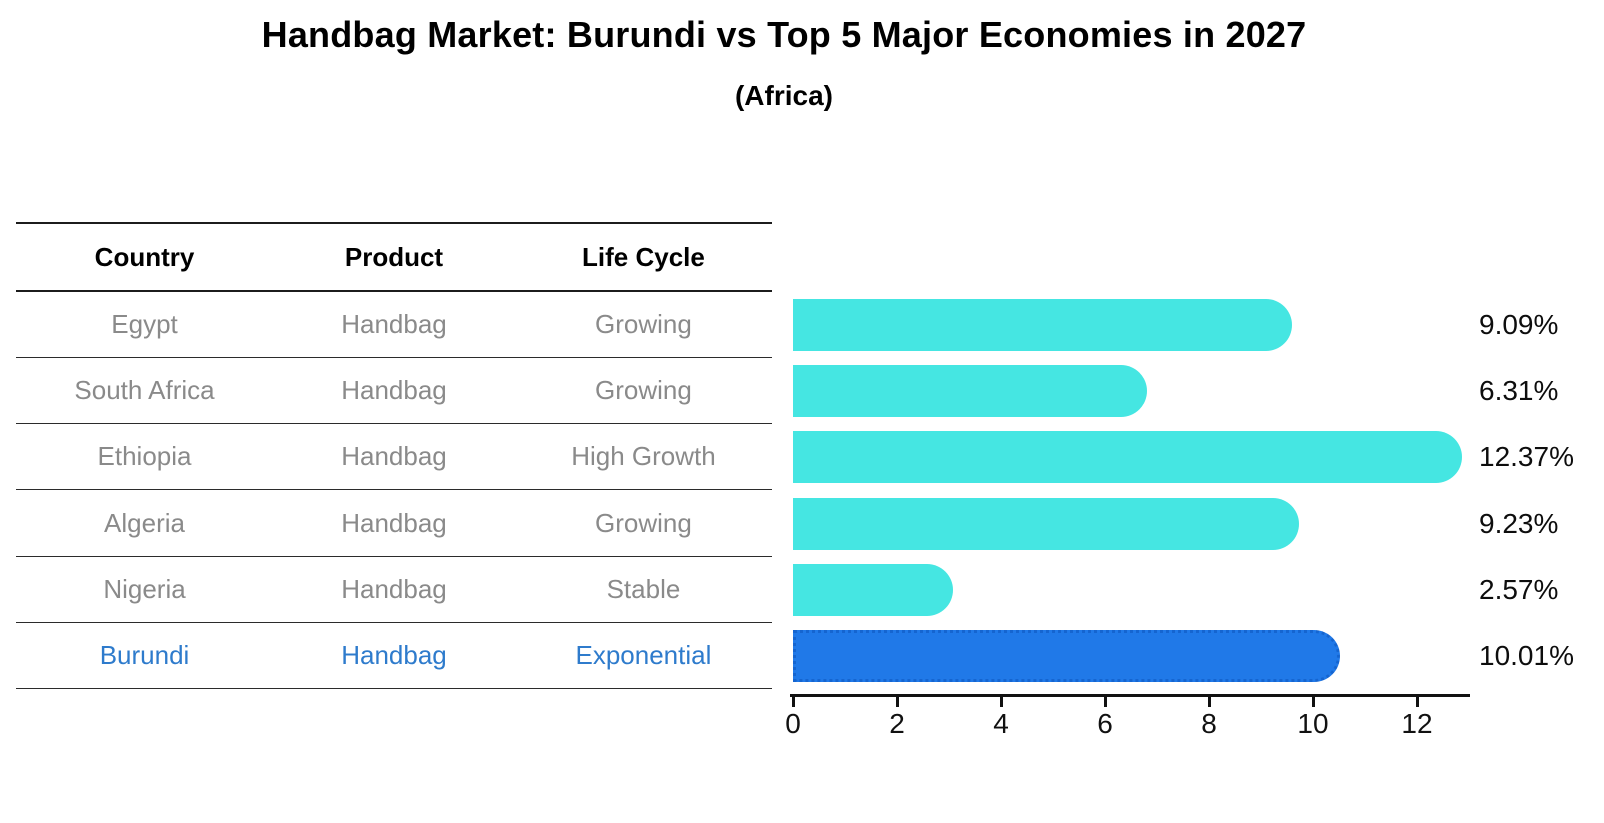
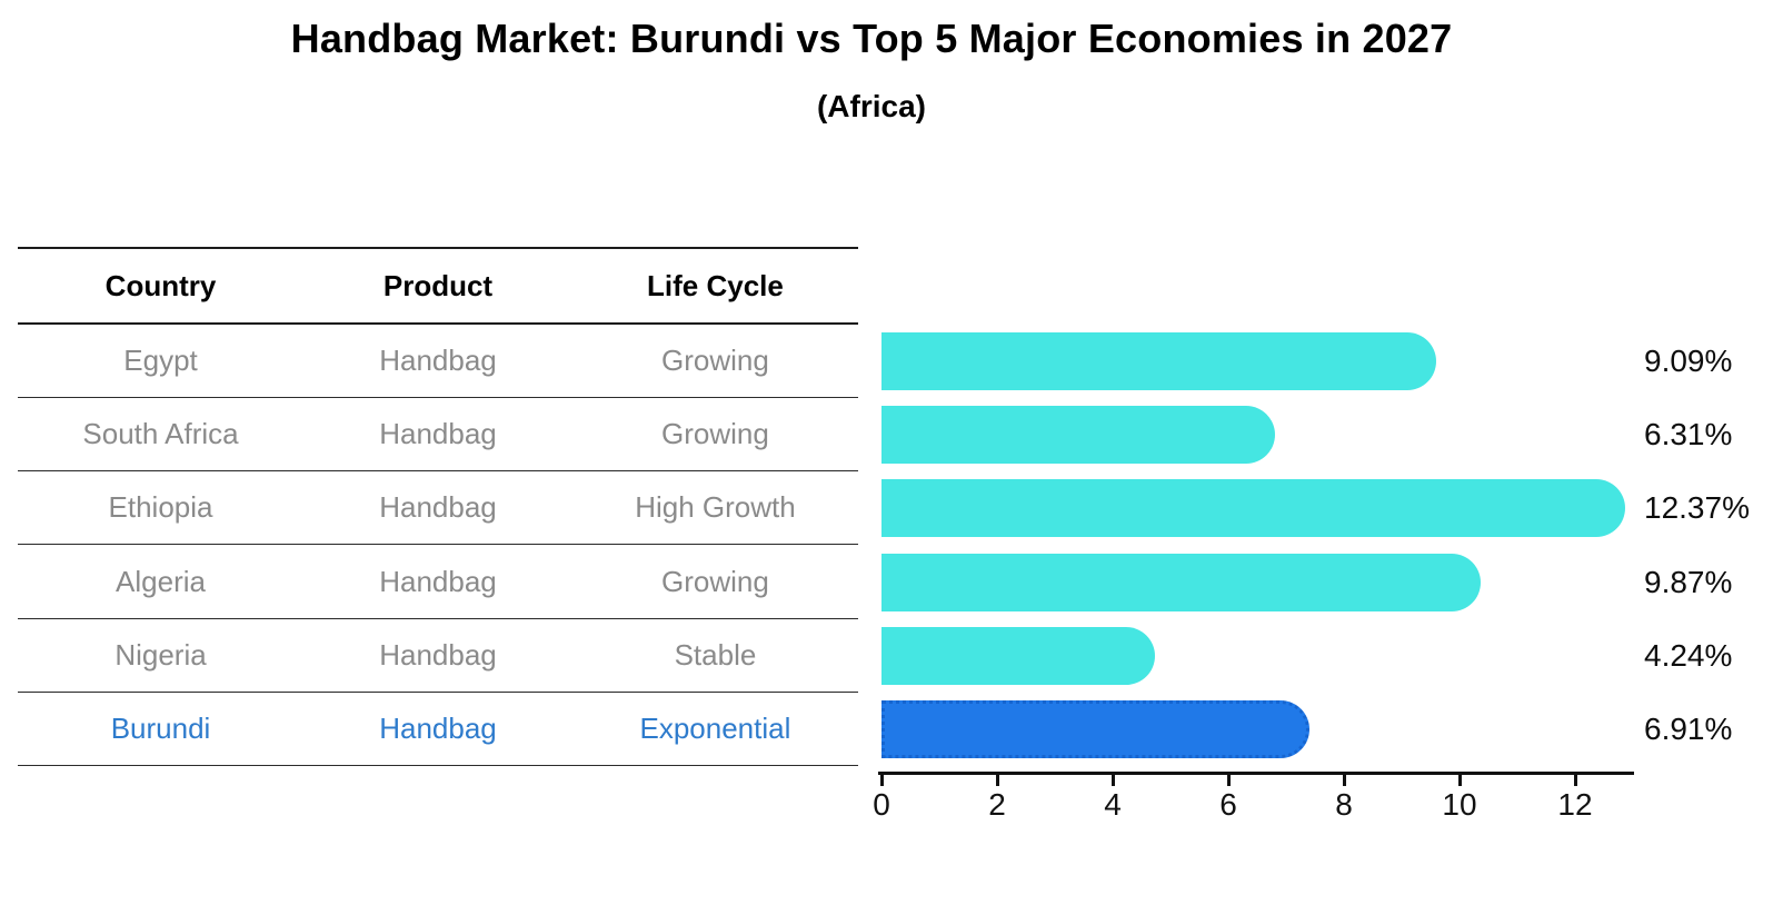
Algeria: 9.23% -> 9.87%
Nigeria: 2.57% -> 4.24%
Burundi: 10.01% -> 6.91%
